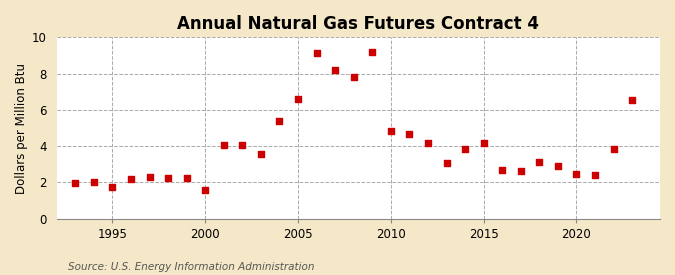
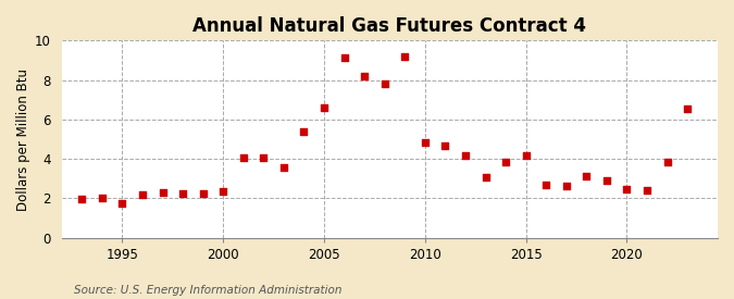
2000: 1.6 -> 2.4
